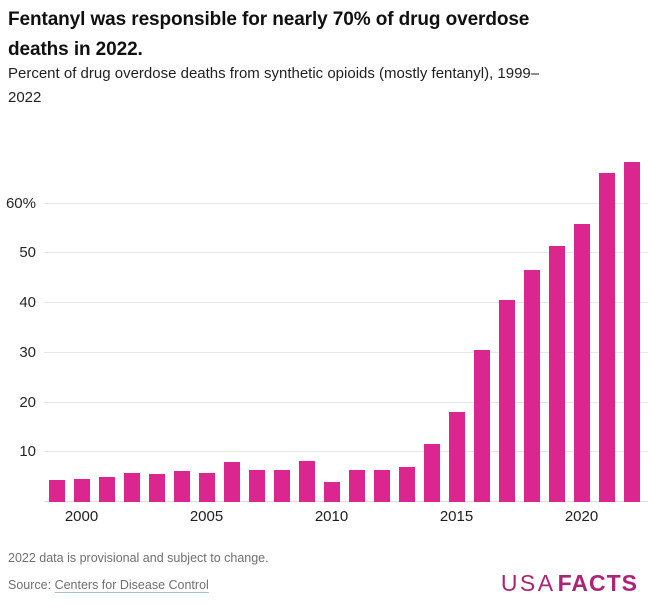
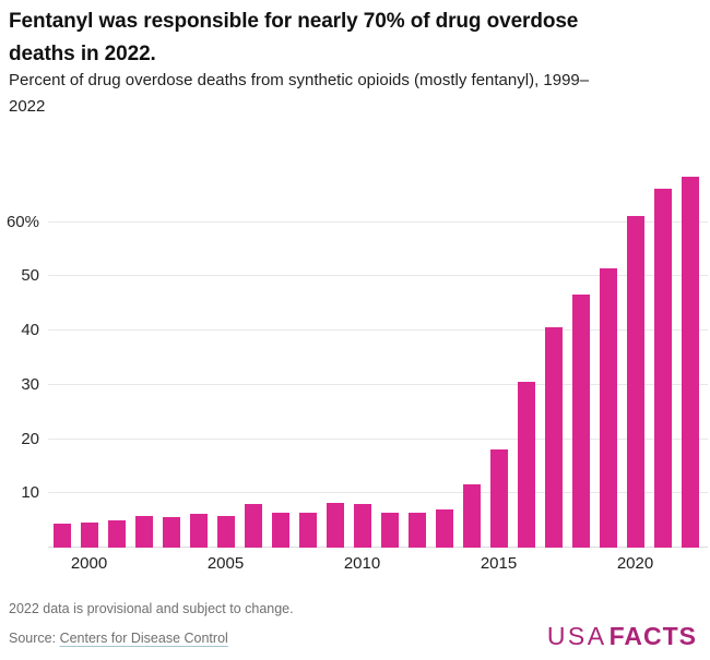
2010: 4% -> 8%
2020: 56% -> 61%
